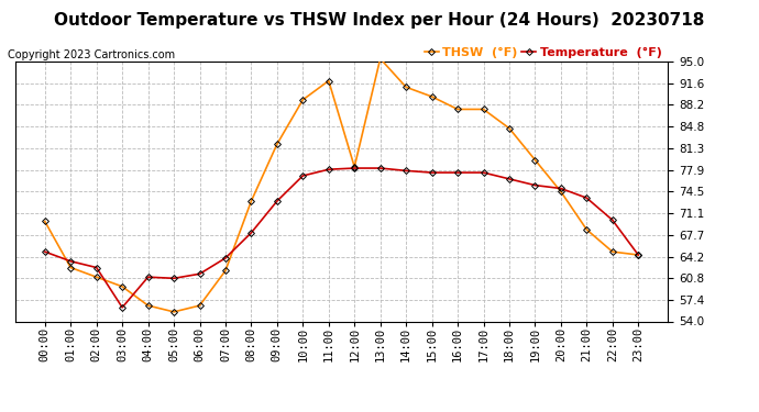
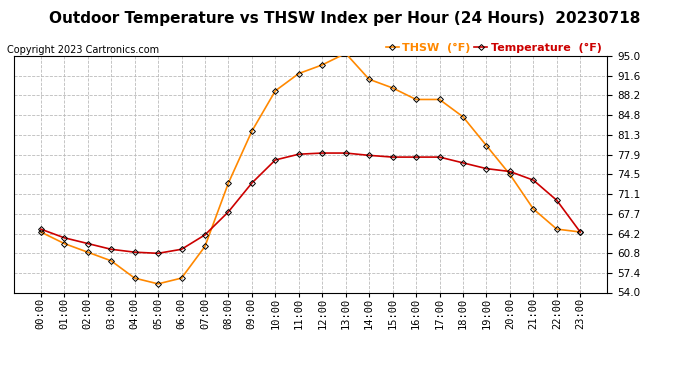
THSW (°F)/00:00: 69.8 -> 64.5
Temperature (°F)/03:00: 56.2 -> 61.5
THSW (°F)/12:00: 78.4 -> 93.5
